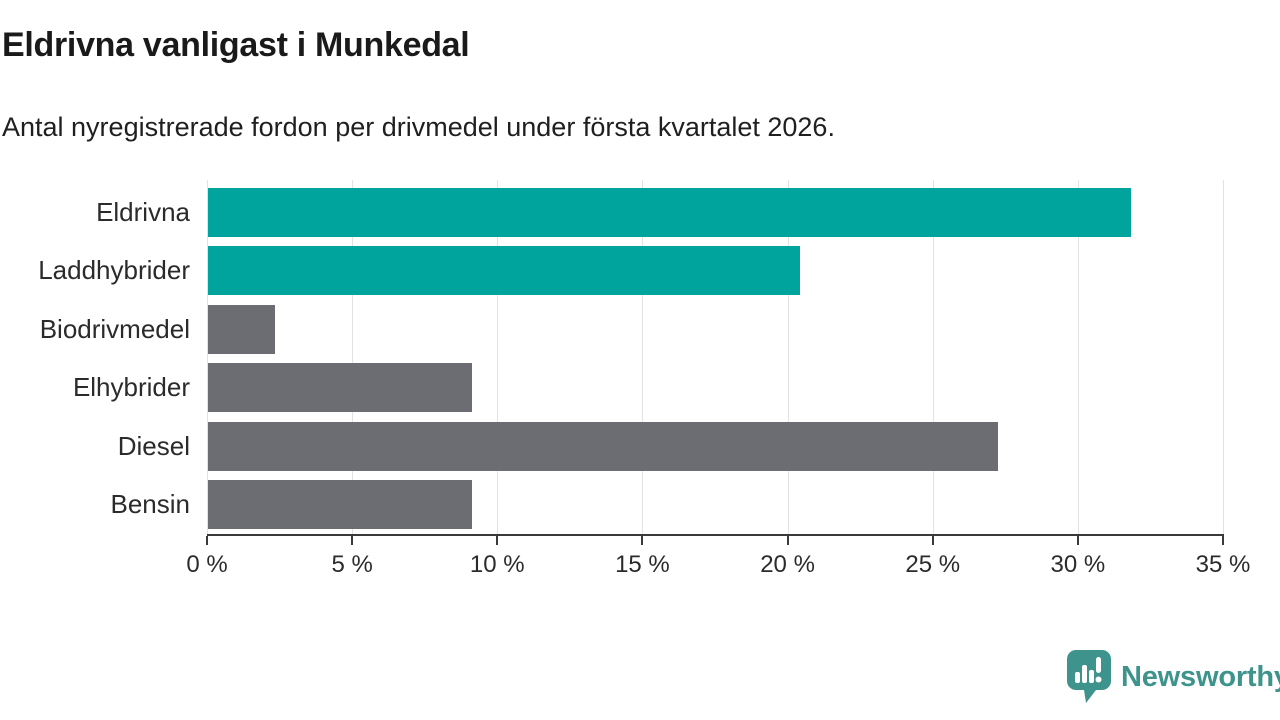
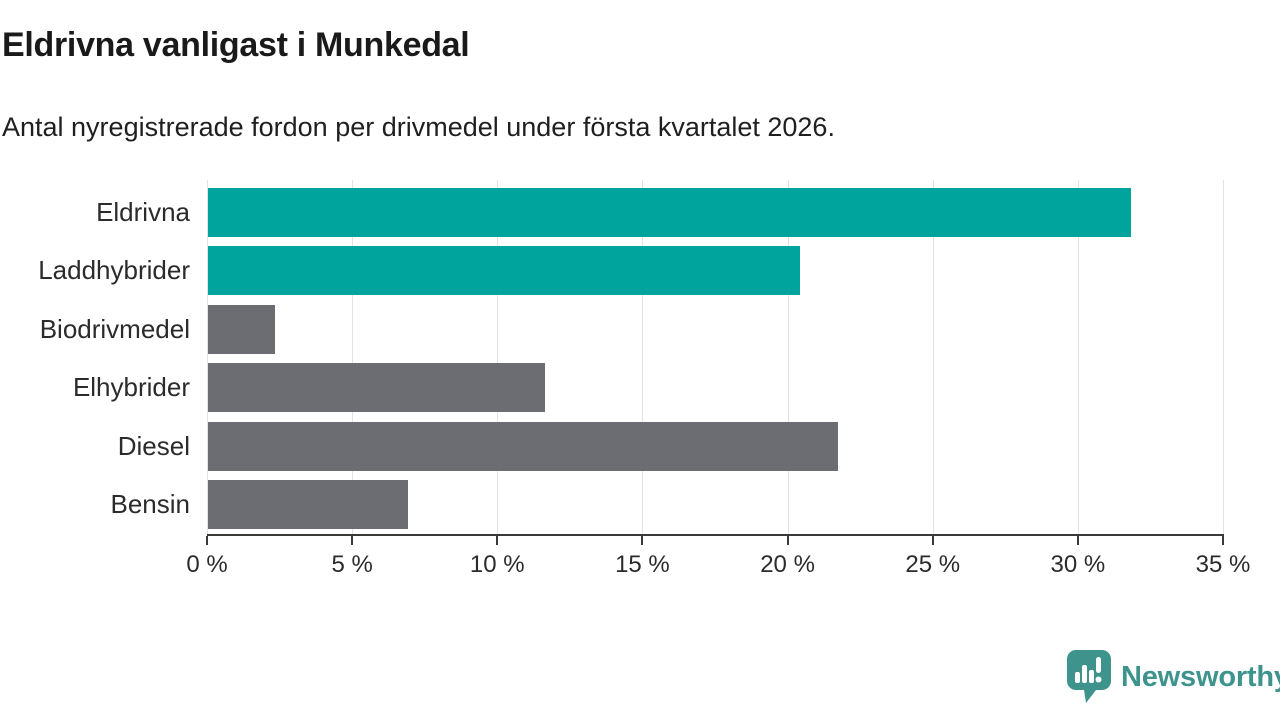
Elhybrider: 9.1% -> 11.6%
Diesel: 27.2% -> 21.7%
Bensin: 9.1% -> 6.9%
